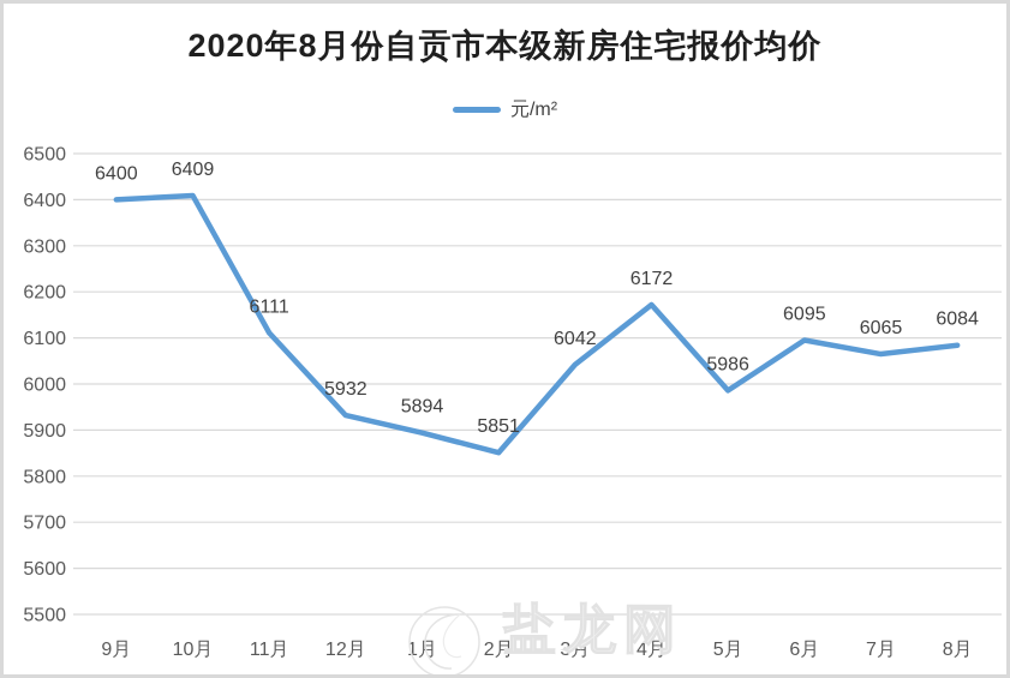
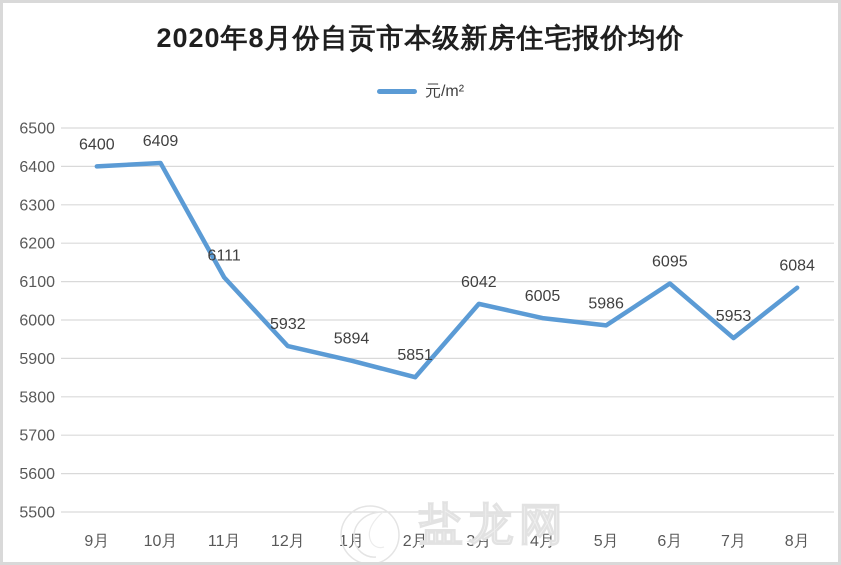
4月: 6172 -> 6005
7月: 6065 -> 5953
